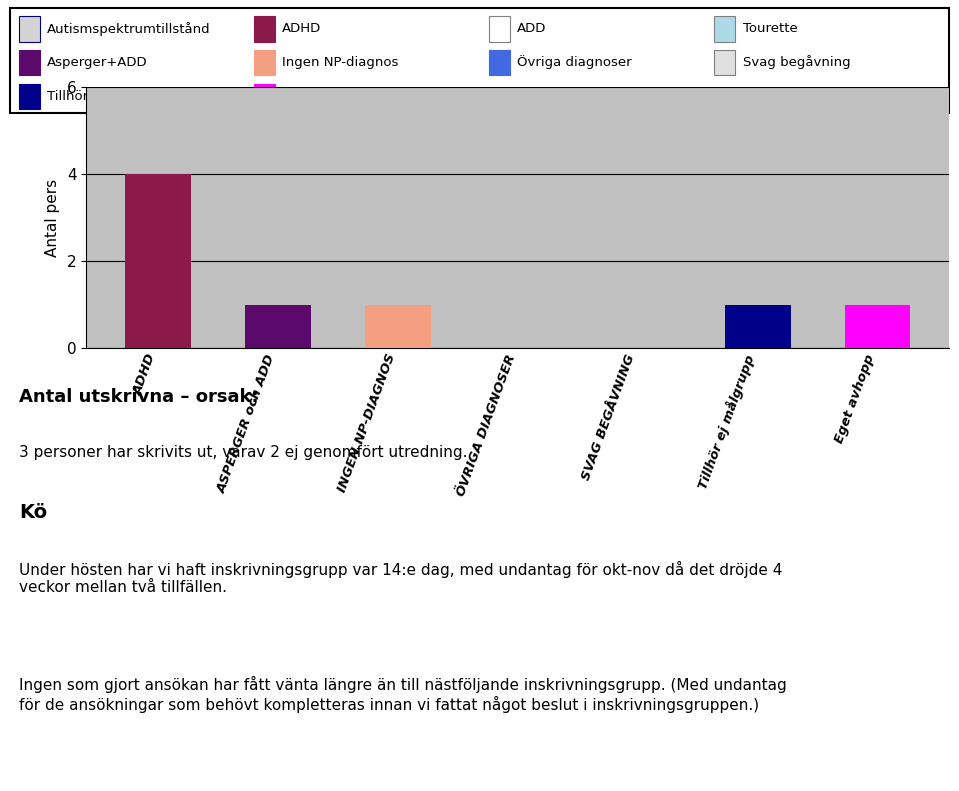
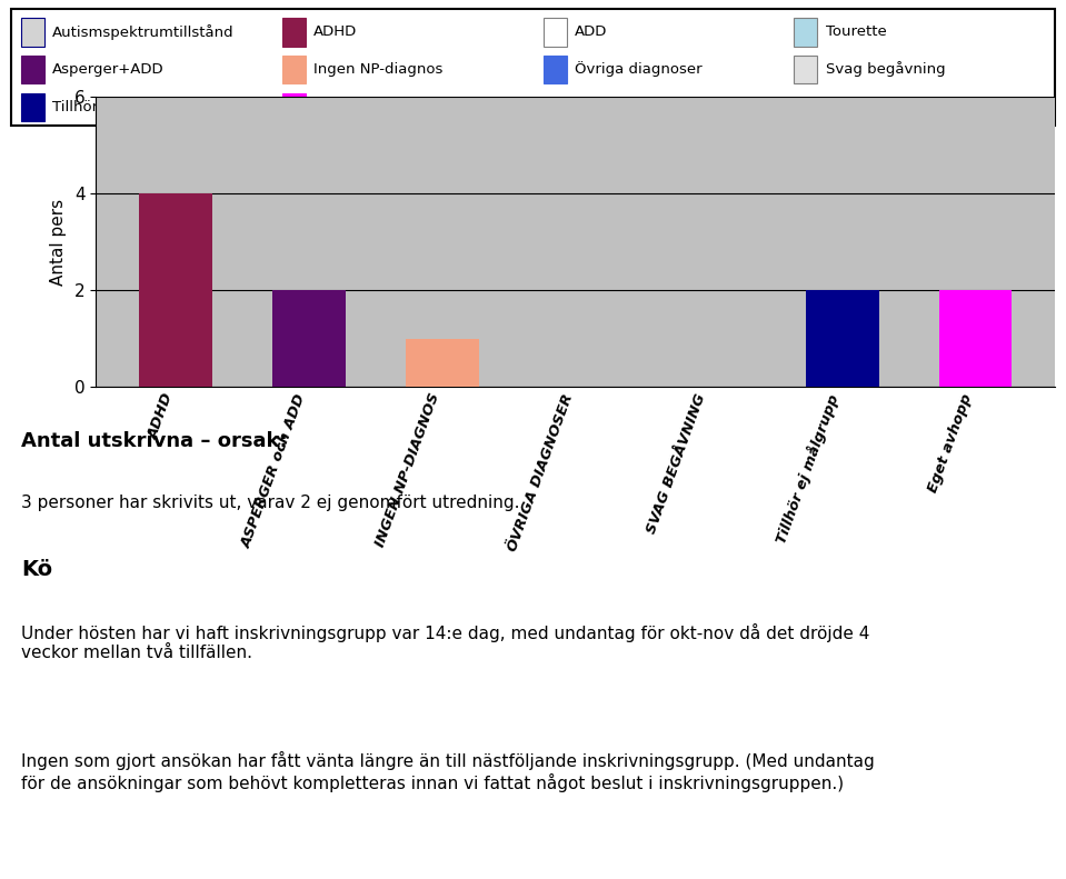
ASPERGER och ADD: 1 -> 2
Tillhör ej målgrupp: 1 -> 2
Eget avhopp: 1 -> 2
